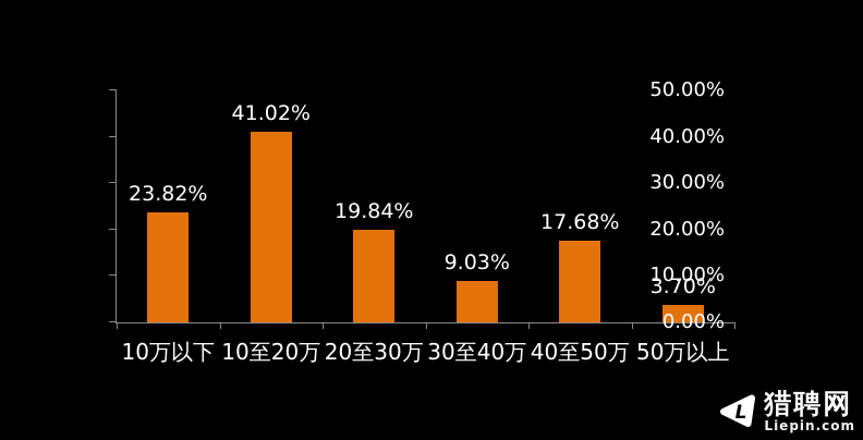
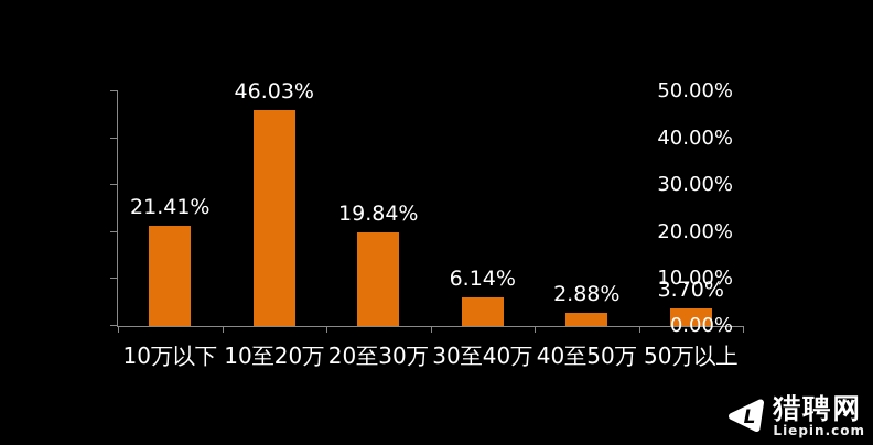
10万以下: 23.82% -> 21.41%
10至20万: 41.02% -> 46.03%
30至40万: 9.03% -> 6.14%
40至50万: 17.68% -> 2.88%
